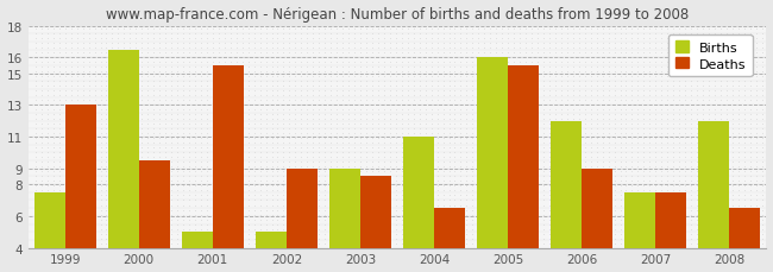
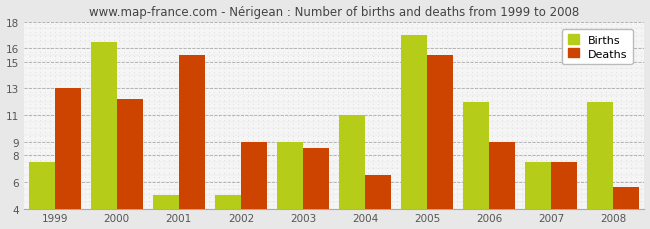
Deaths/2000: 9.5 -> 12.2
Births/2005: 16.0 -> 17.0
Deaths/2008: 6.5 -> 5.6
